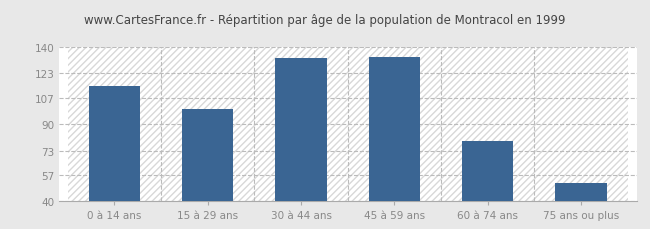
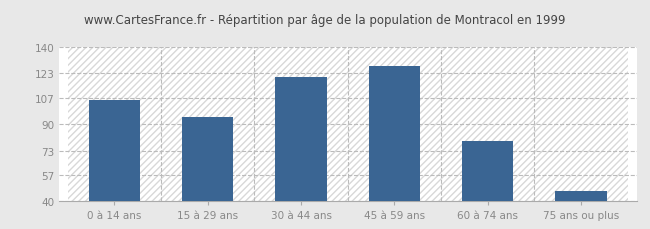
0 à 14 ans: 115 -> 106
15 à 29 ans: 100 -> 95
30 à 44 ans: 133 -> 121
45 à 59 ans: 134 -> 128
75 ans ou plus: 52 -> 47
